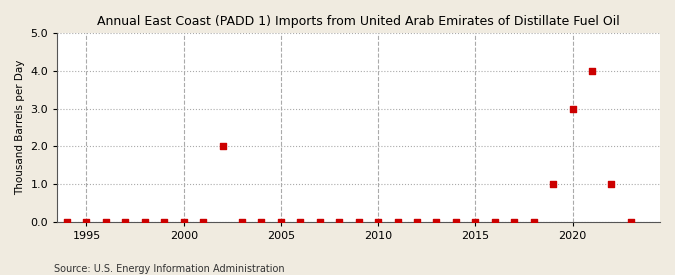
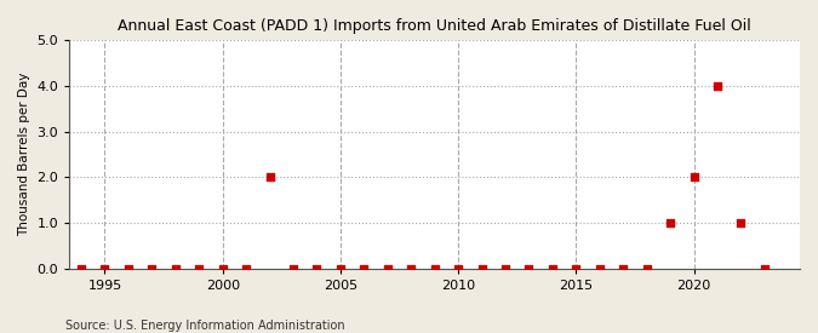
2020: 3 -> 2
